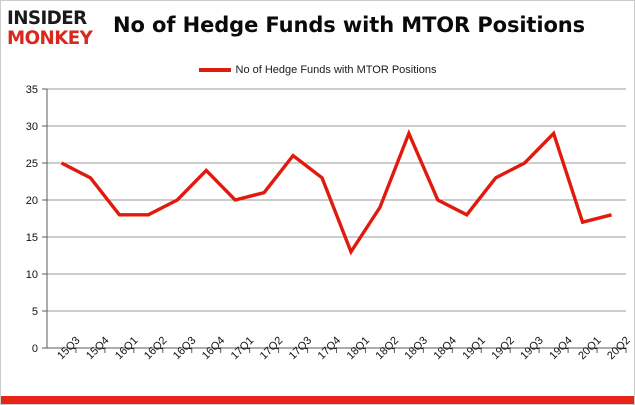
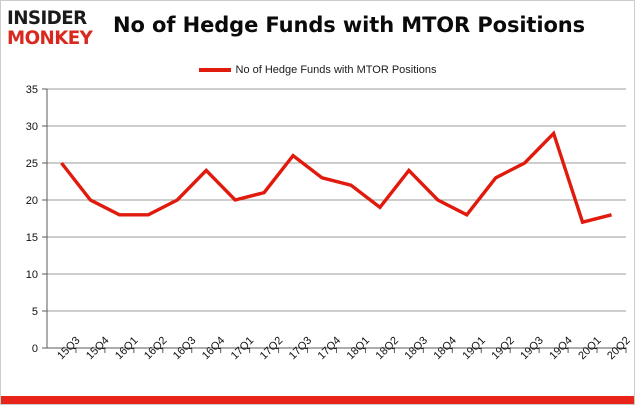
15Q4: 23 -> 20
18Q1: 13 -> 22
18Q3: 29 -> 24
